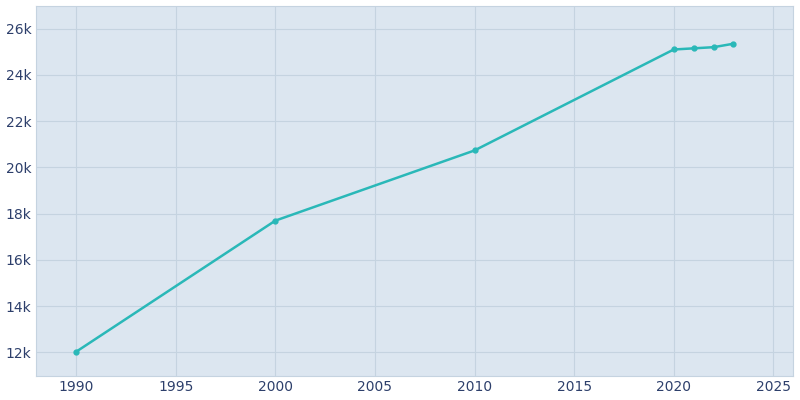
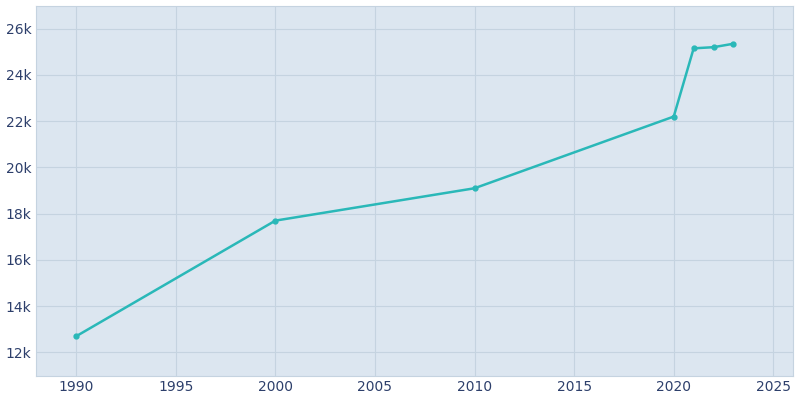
1990: 12.03k -> 12.70k
2010: 20.74k -> 19.10k
2020: 25.10k -> 22.20k
